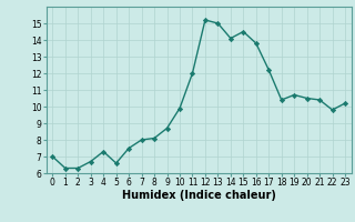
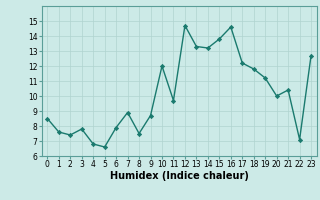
0: 7.0 -> 8.5
1: 6.3 -> 7.6
2: 6.3 -> 7.4
3: 6.7 -> 7.8
4: 7.3 -> 6.8
6: 7.5 -> 7.9
7: 8.0 -> 8.9
8: 8.1 -> 7.5
10: 9.9 -> 12.0
11: 12.0 -> 9.7
12: 15.2 -> 14.7
13: 15.0 -> 13.3
14: 14.1 -> 13.2
15: 14.5 -> 13.8
16: 13.8 -> 14.6
18: 10.4 -> 11.8
19: 10.7 -> 11.2
20: 10.5 -> 10.0
22: 9.8 -> 7.1
23: 10.2 -> 12.7
